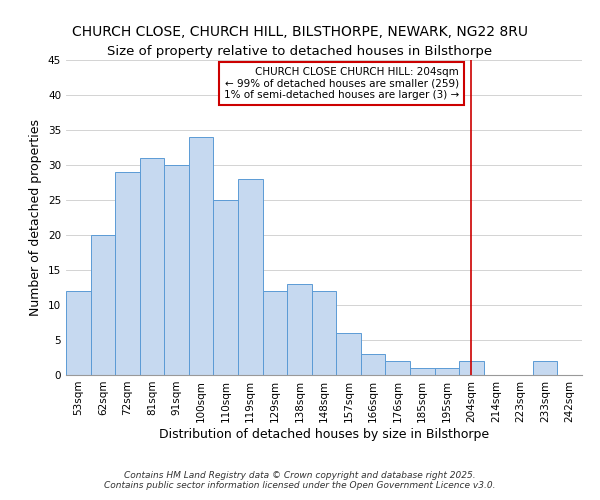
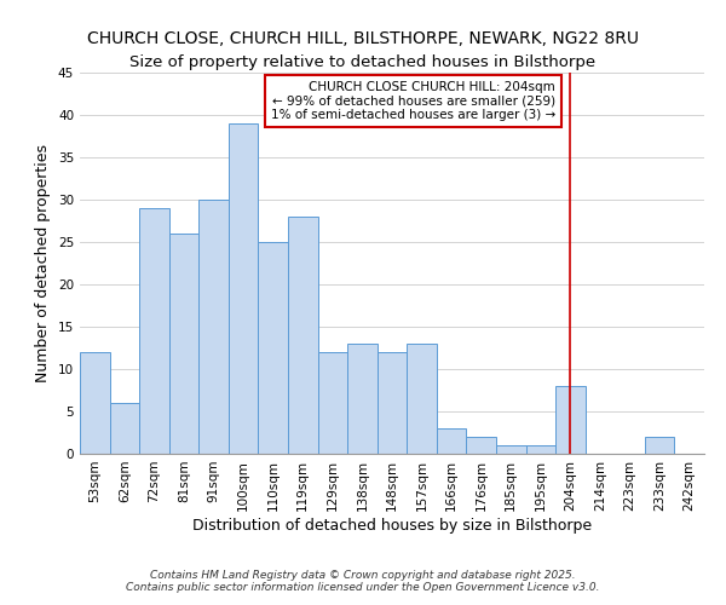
62sqm: 20 -> 6
81sqm: 31 -> 26
100sqm: 34 -> 39
157sqm: 6 -> 13
204sqm: 2 -> 8
